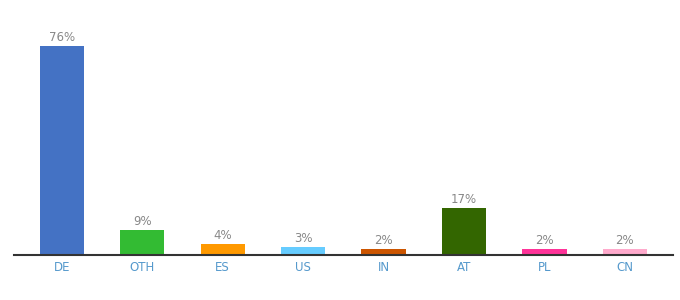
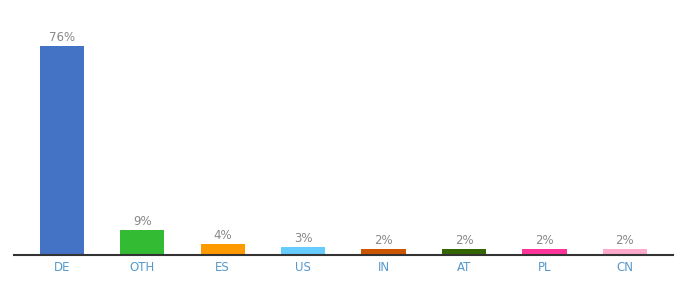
AT: 17% -> 2%
